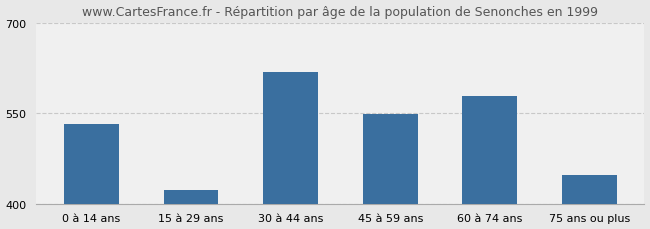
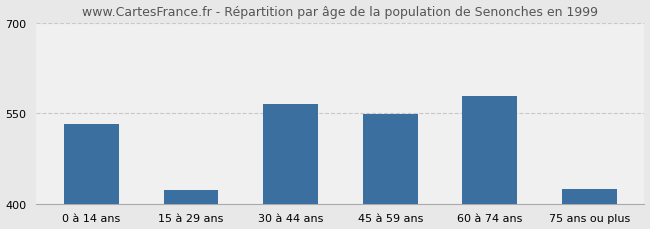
30 à 44 ans: 618 -> 565
75 ans ou plus: 448 -> 424
